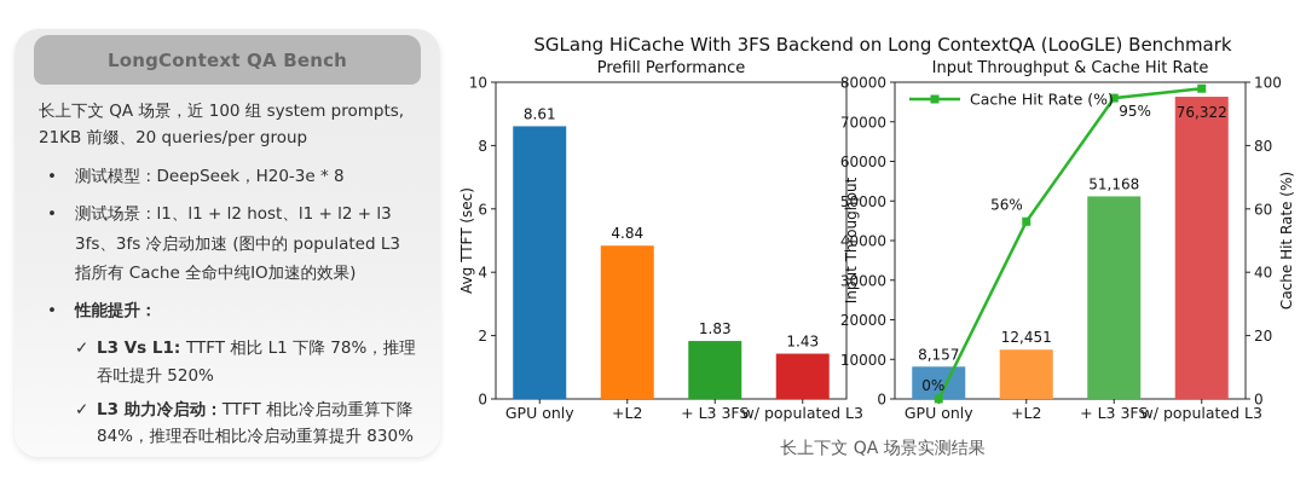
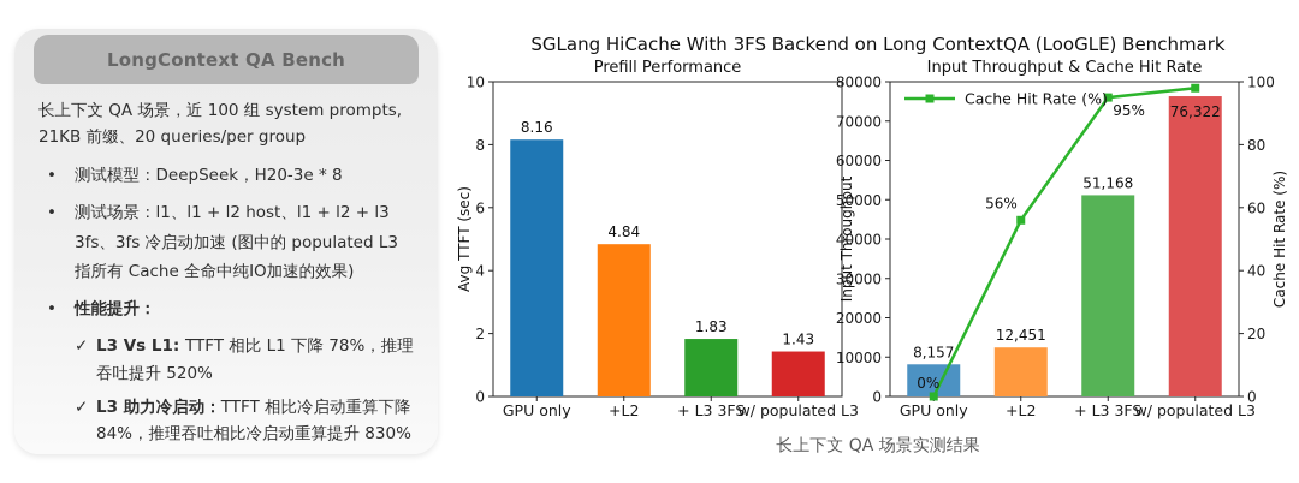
Prefill Performance/GPU only: 8.61 -> 8.16
